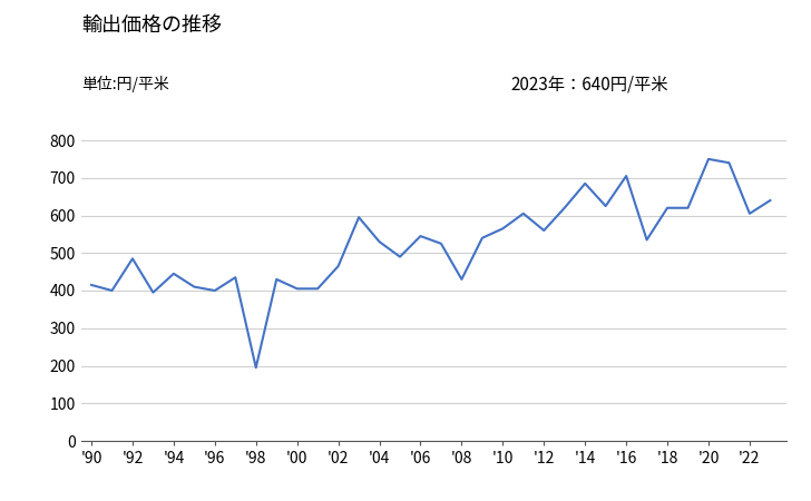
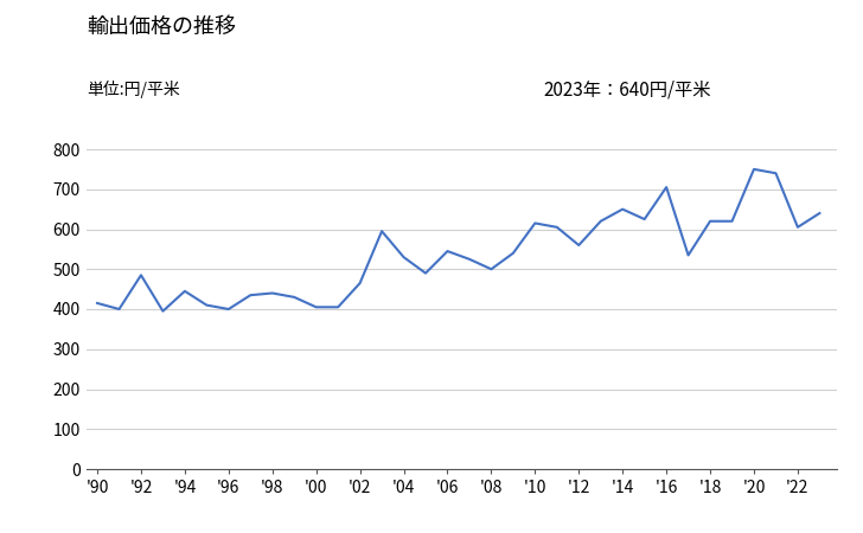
'98: 195 -> 440
'08: 430 -> 500
'10: 565 -> 615
'14: 685 -> 650
